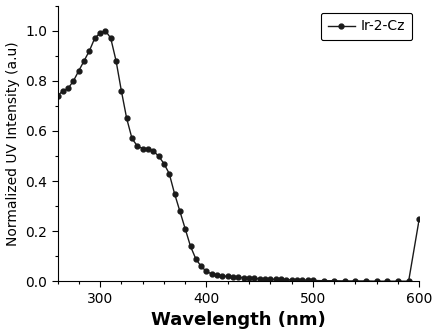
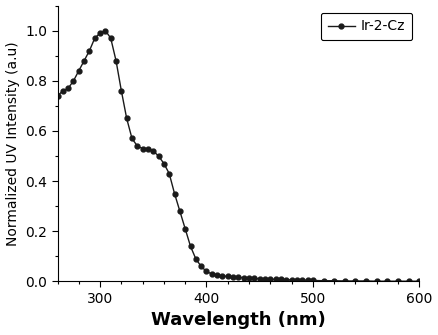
600: 0.250 -> 0.001
